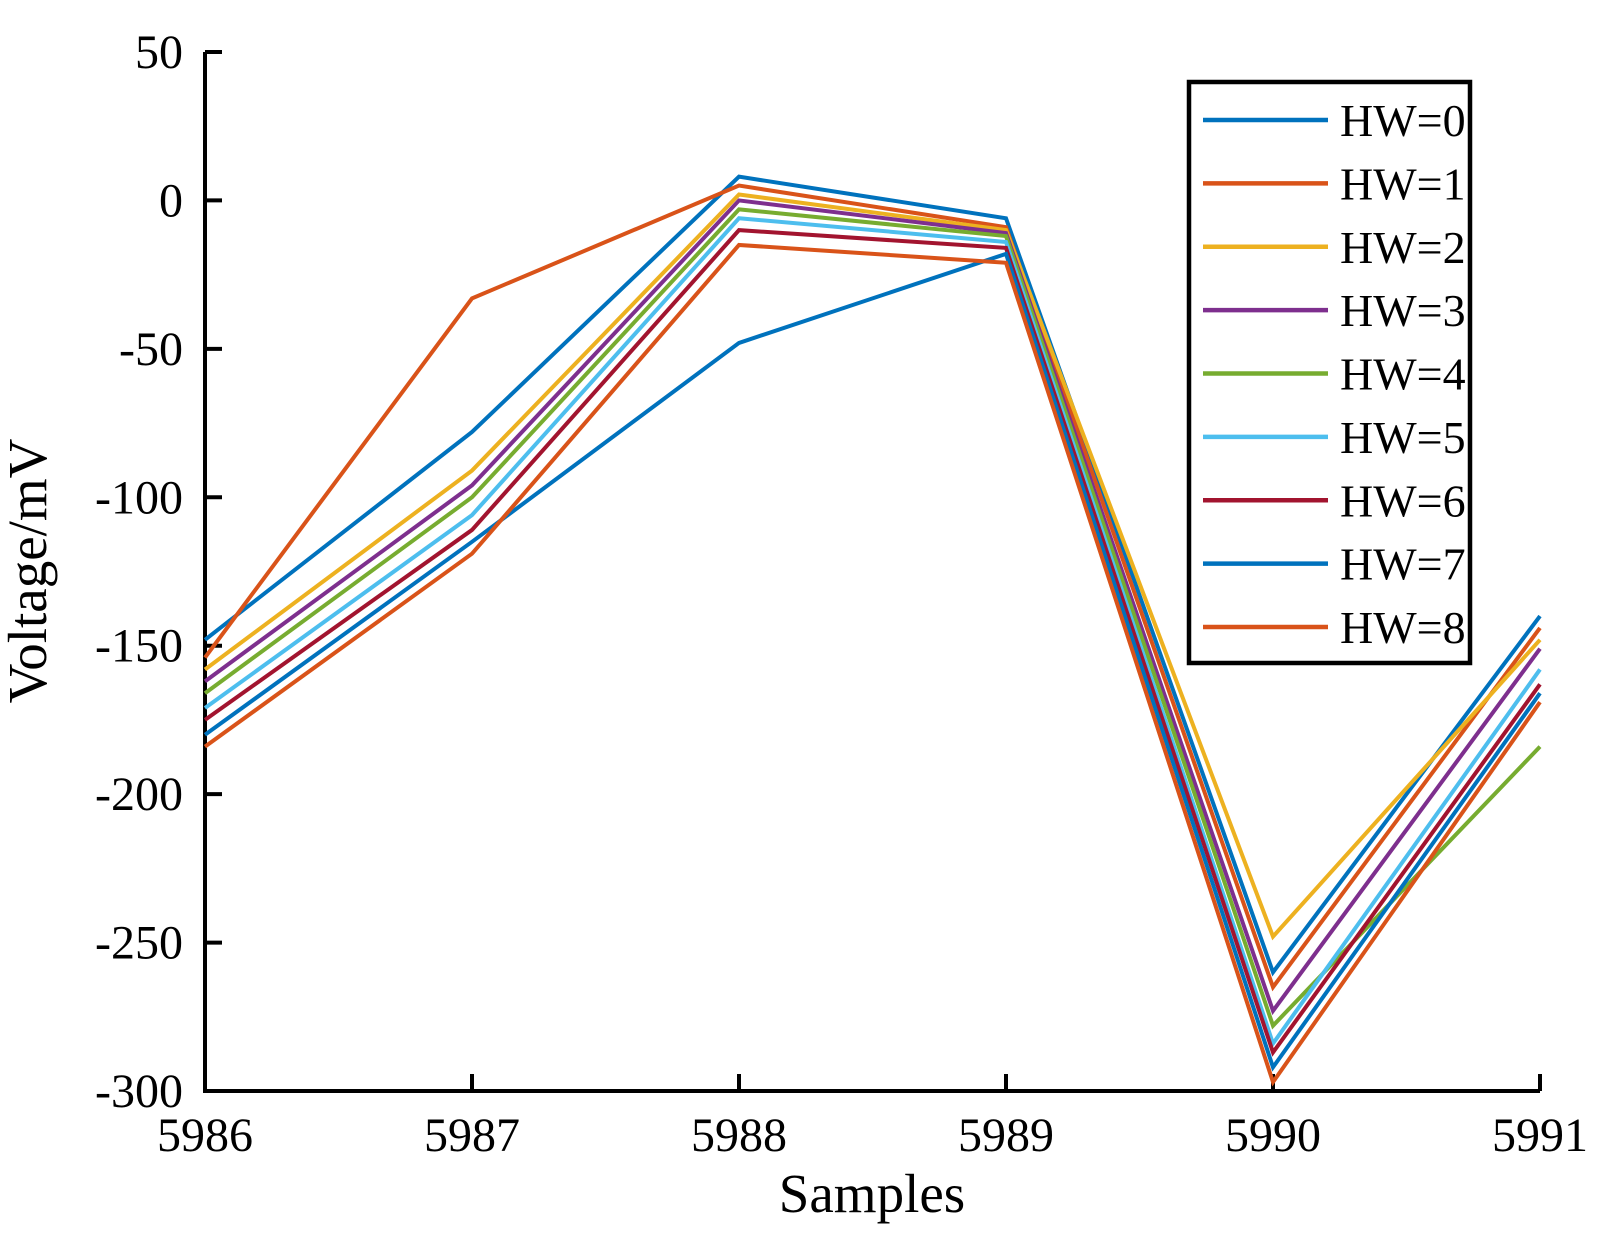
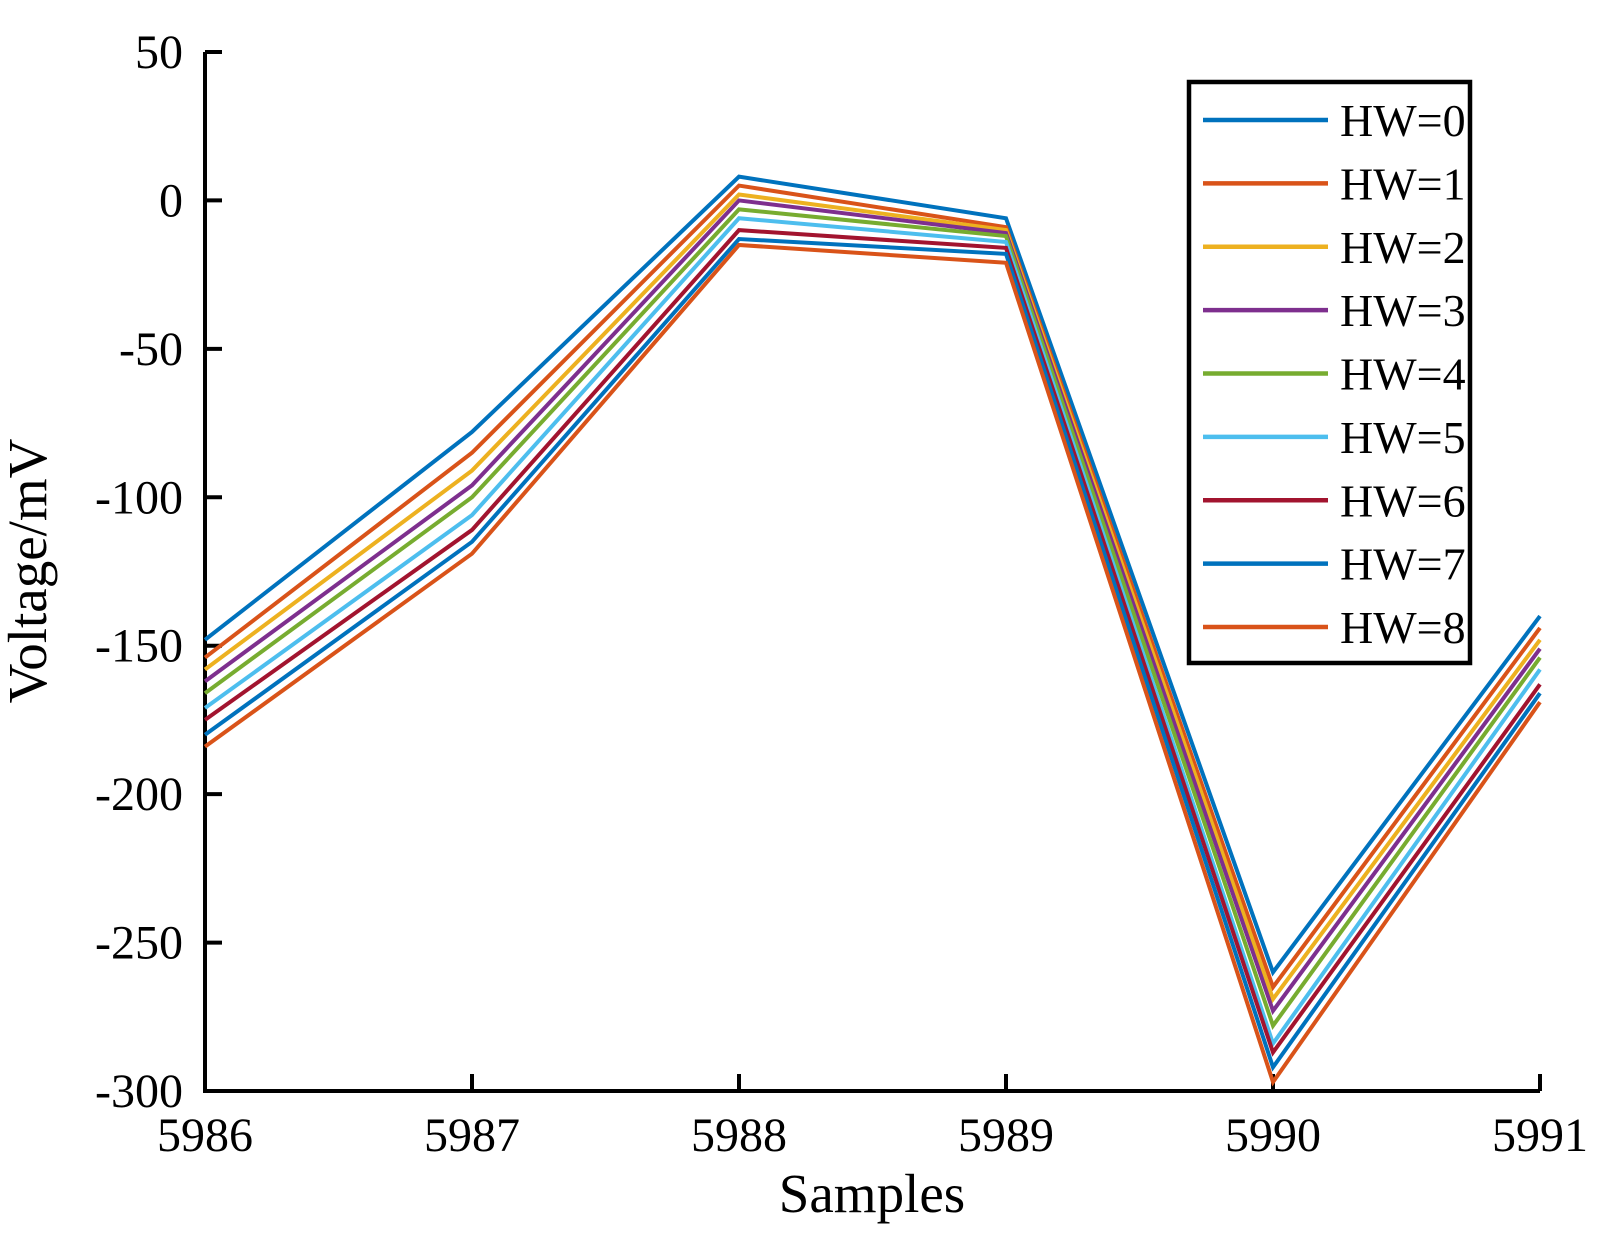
HW=1/5987: -33 -> -85
HW=7/5988: -48 -> -13
HW=2/5990: -248 -> -269
HW=4/5991: -184 -> -154
